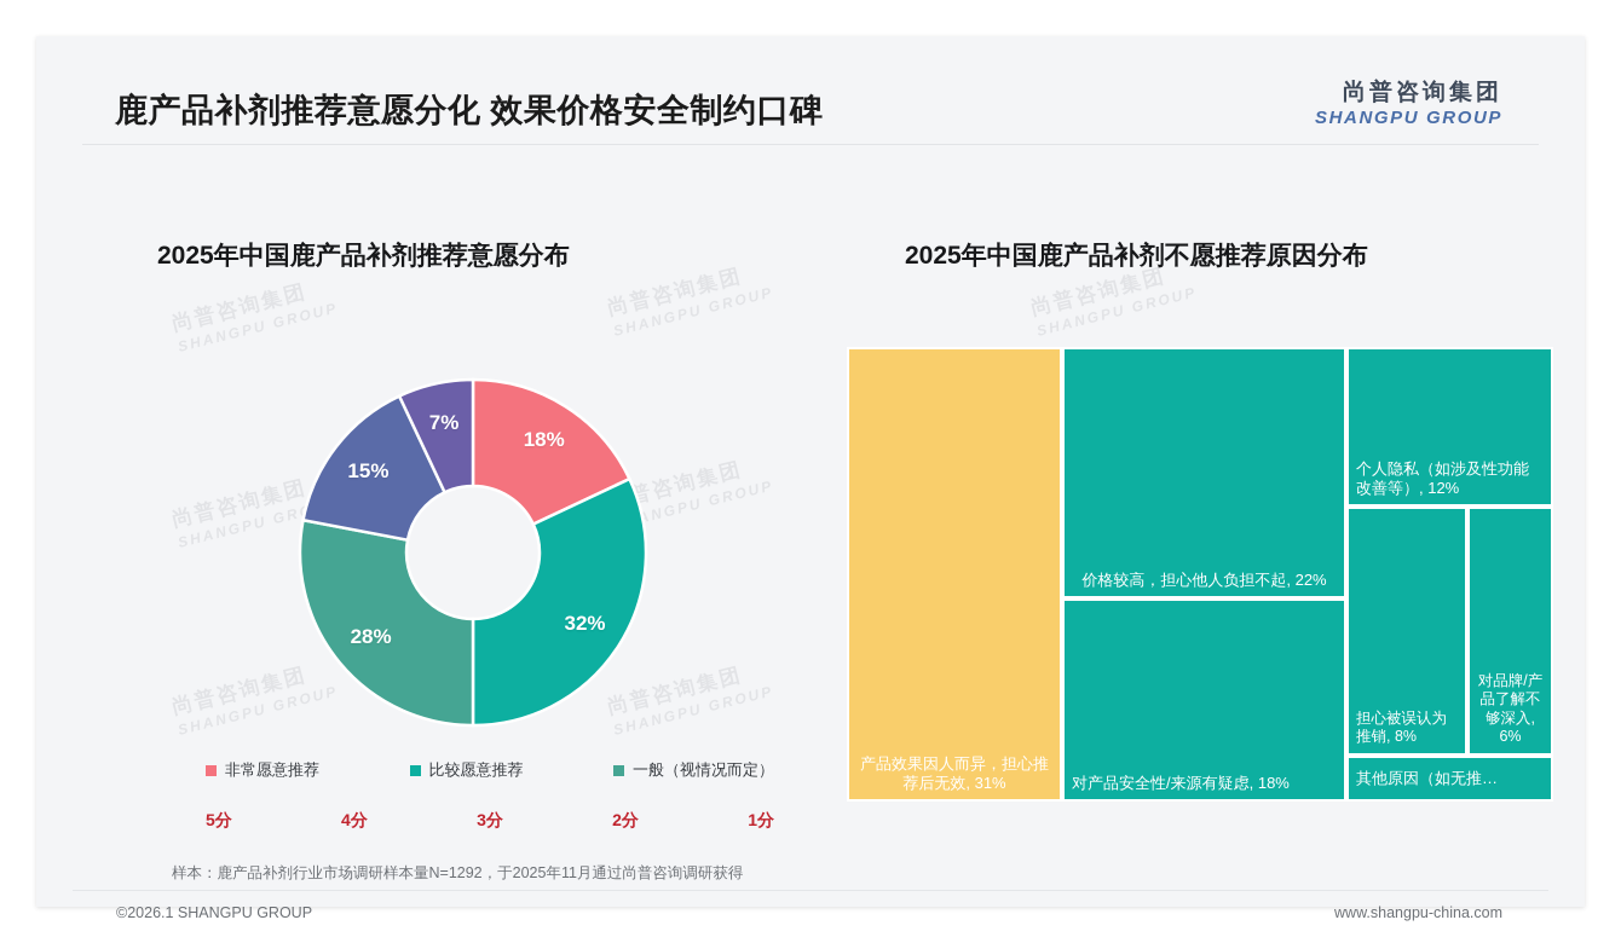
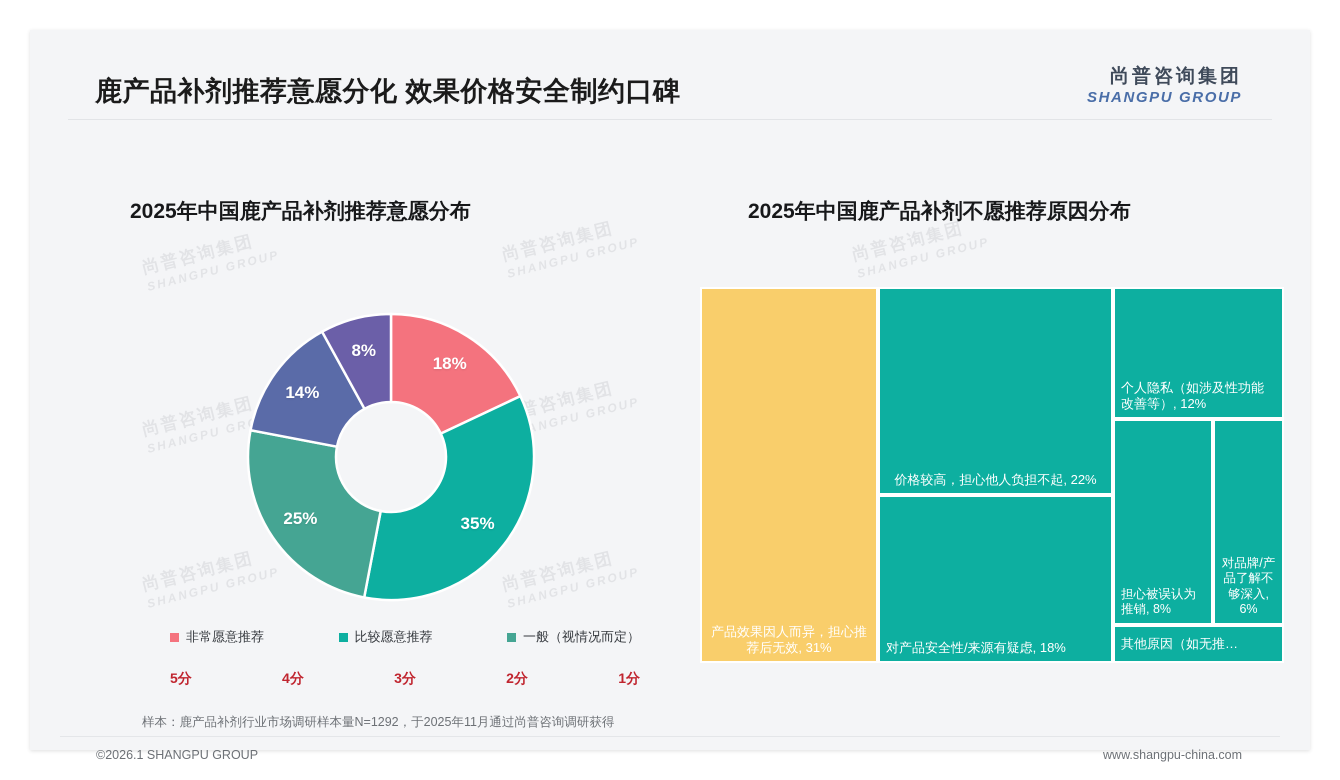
2025年中国鹿产品补剂推荐意愿分布/比较愿意推荐: 32% -> 35%
2025年中国鹿产品补剂推荐意愿分布/一般（视情况而定）: 28% -> 25%
2025年中国鹿产品补剂推荐意愿分布/4分: 15% -> 14%
2025年中国鹿产品补剂推荐意愿分布/5分: 7% -> 8%
